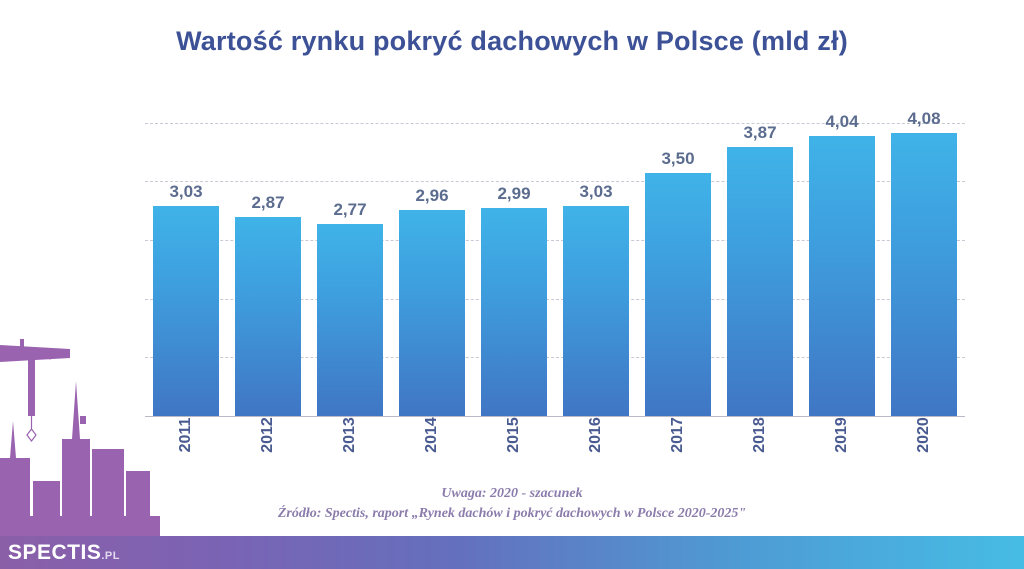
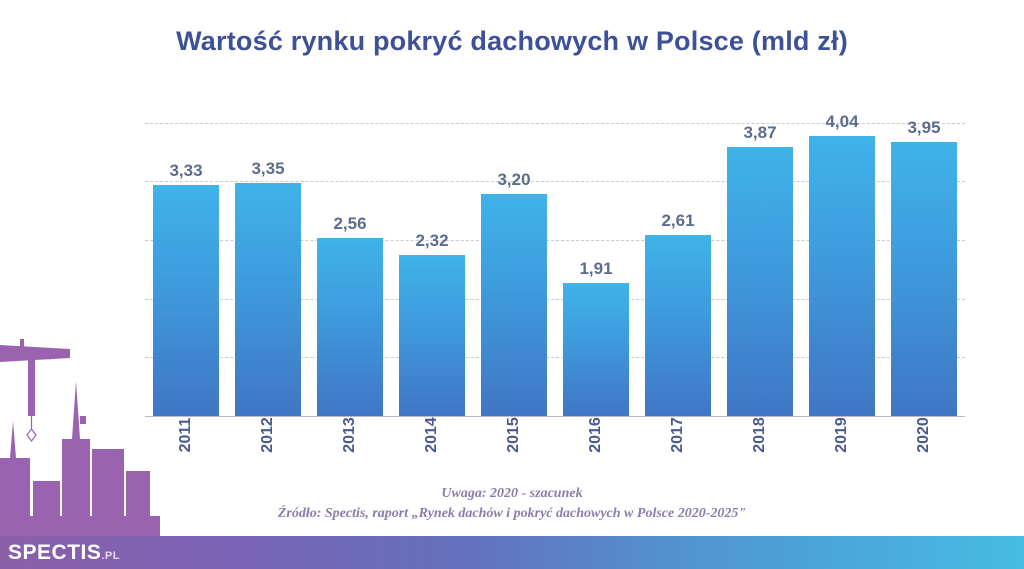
2011: 3,03 -> 3,33
2012: 2,87 -> 3,35
2013: 2,77 -> 2,56
2014: 2,96 -> 2,32
2015: 2,99 -> 3,20
2016: 3,03 -> 1,91
2017: 3,50 -> 2,61
2020: 4,08 -> 3,95
